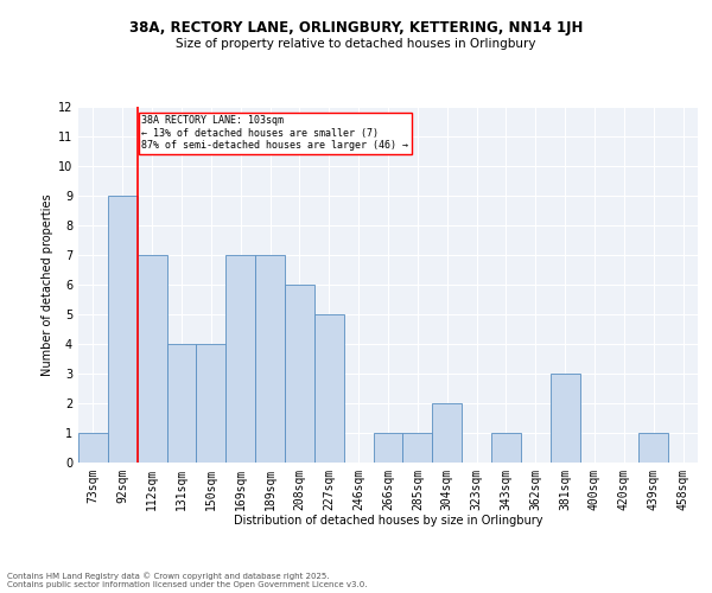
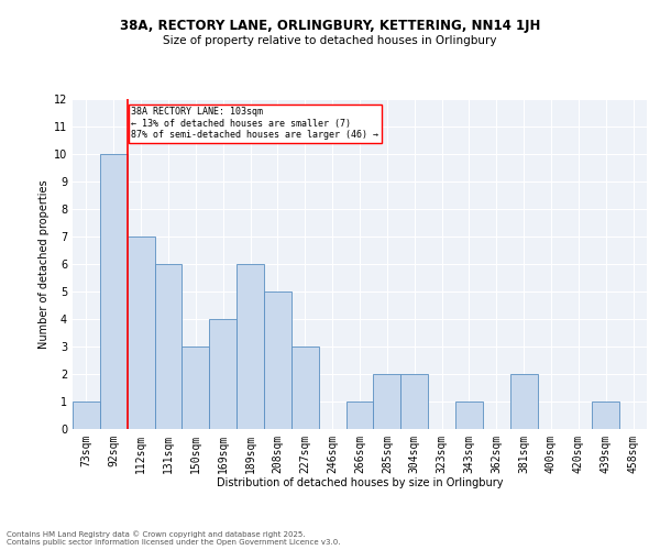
92sqm: 9 -> 10
131sqm: 4 -> 6
150sqm: 4 -> 3
169sqm: 7 -> 4
189sqm: 7 -> 6
208sqm: 6 -> 5
227sqm: 5 -> 3
285sqm: 1 -> 2
381sqm: 3 -> 2
